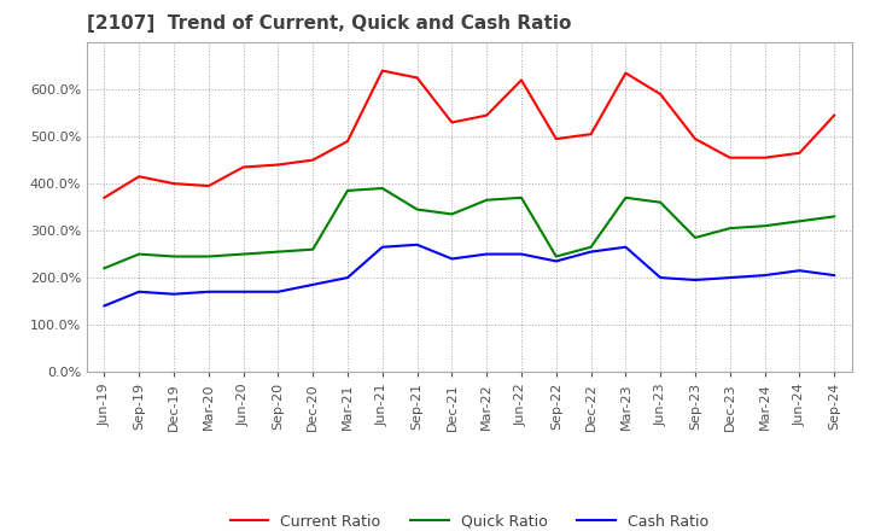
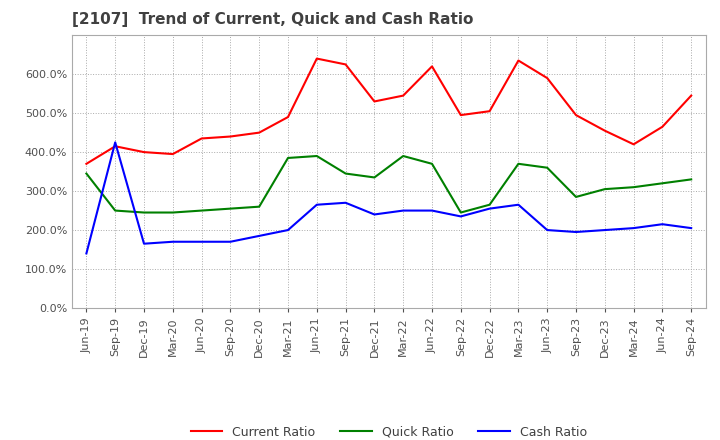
Quick Ratio/Jun-19: 220% -> 345%
Cash Ratio/Sep-19: 170% -> 425%
Quick Ratio/Mar-22: 365% -> 390%
Current Ratio/Mar-24: 455% -> 420%
